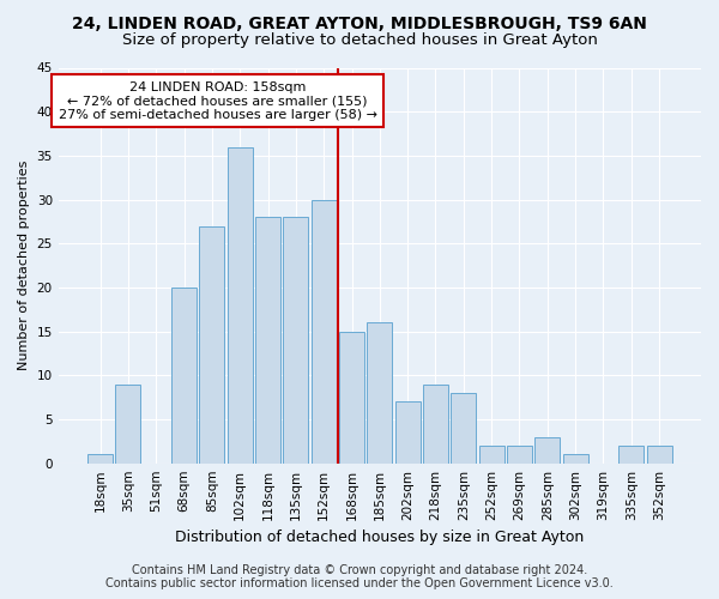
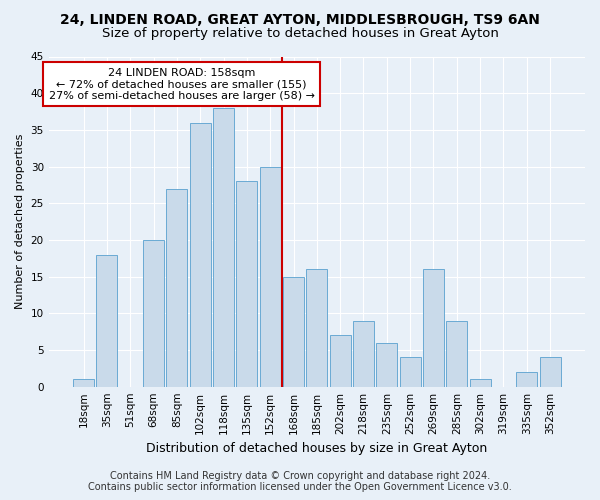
35sqm: 9 -> 18
118sqm: 28 -> 38
235sqm: 8 -> 6
252sqm: 2 -> 4
269sqm: 2 -> 16
285sqm: 3 -> 9
352sqm: 2 -> 4
